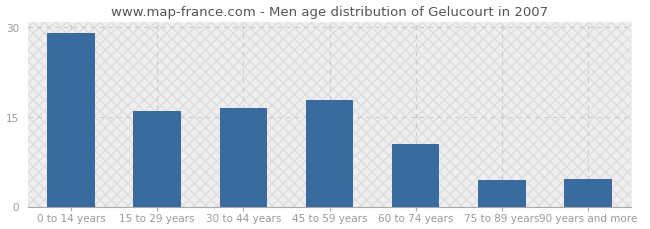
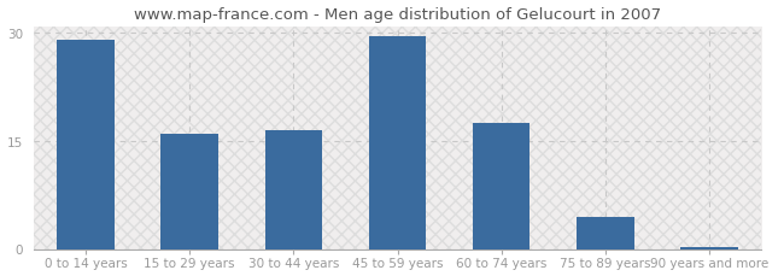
45 to 59 years: 17.8 -> 29.5
60 to 74 years: 10.4 -> 17.5
90 years and more: 4.6 -> 0.3
